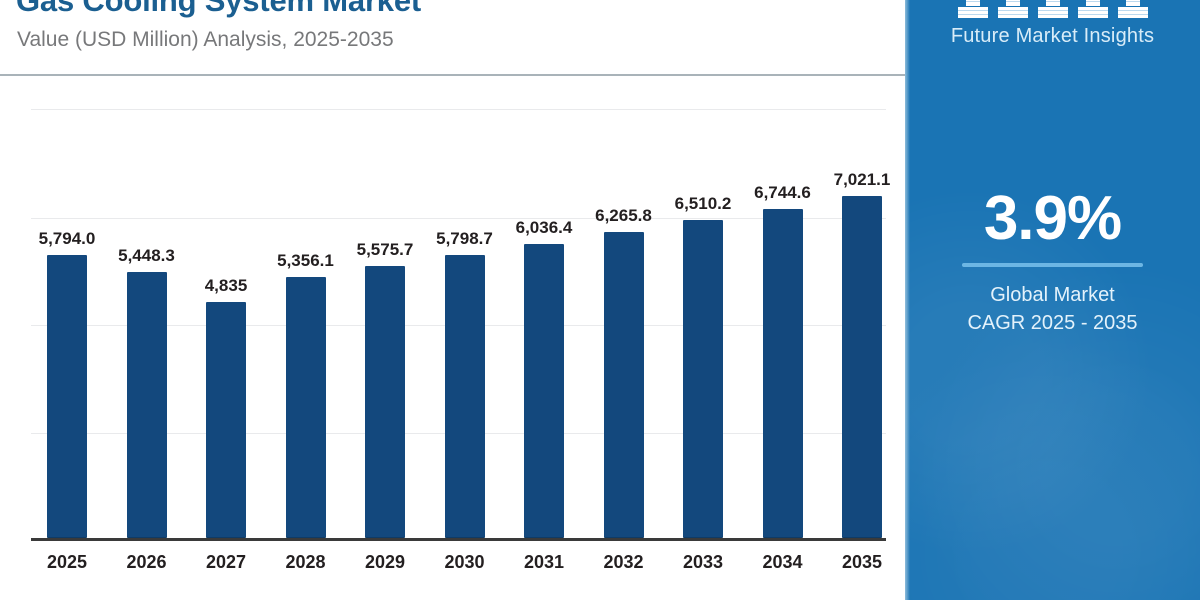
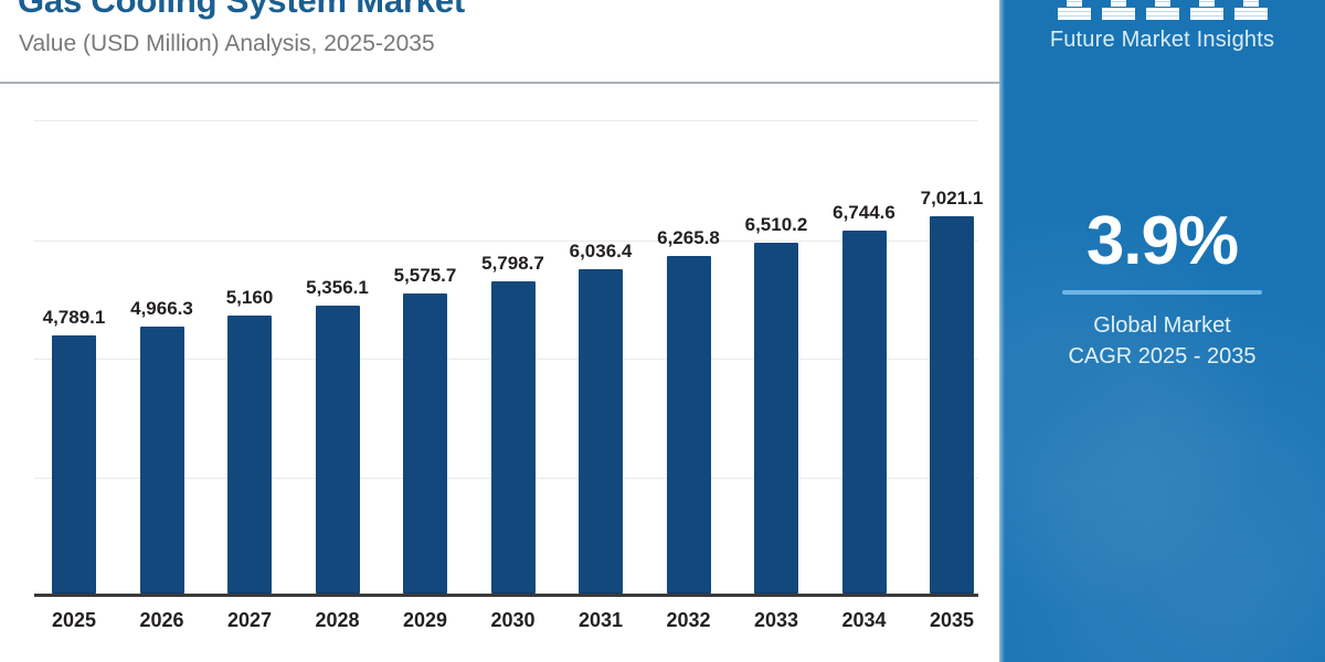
2025: 5,794.0 -> 4,789.1
2026: 5,448.3 -> 4,966.3
2027: 4,835 -> 5,160
